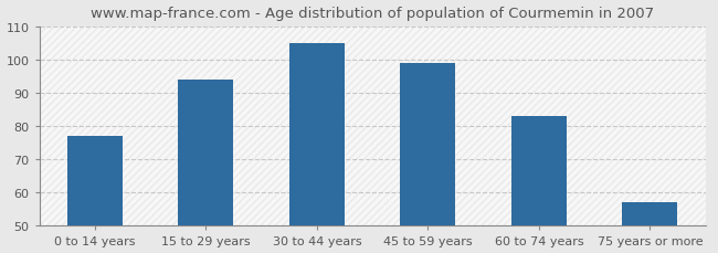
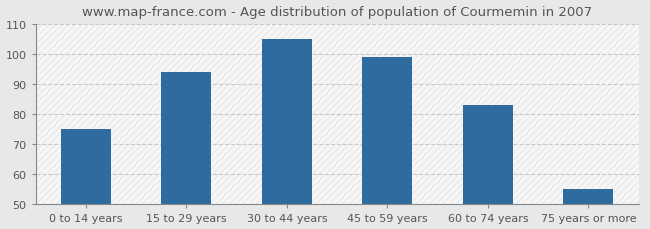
0 to 14 years: 77 -> 75
75 years or more: 57 -> 55
